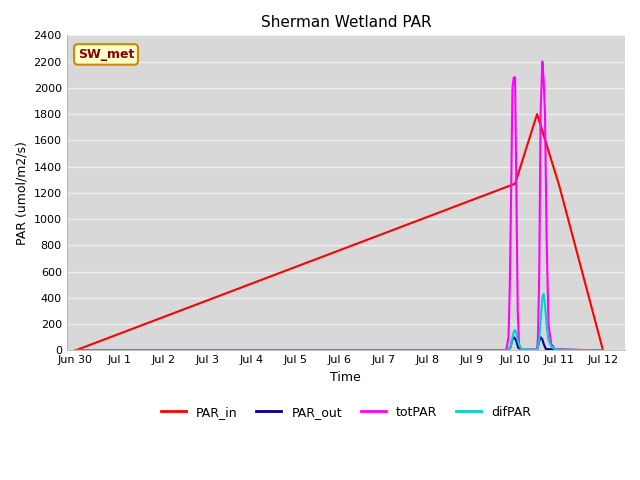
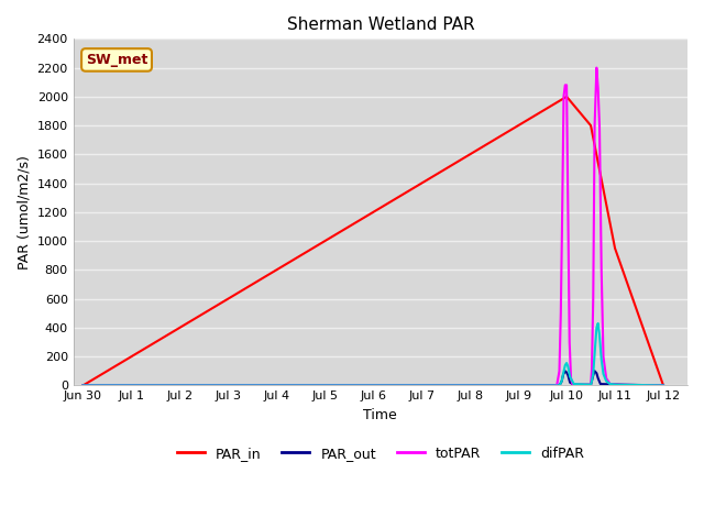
PAR_in/Jul 10: 1270 -> 2000
PAR_in/Jul 11: 1260 -> 950
